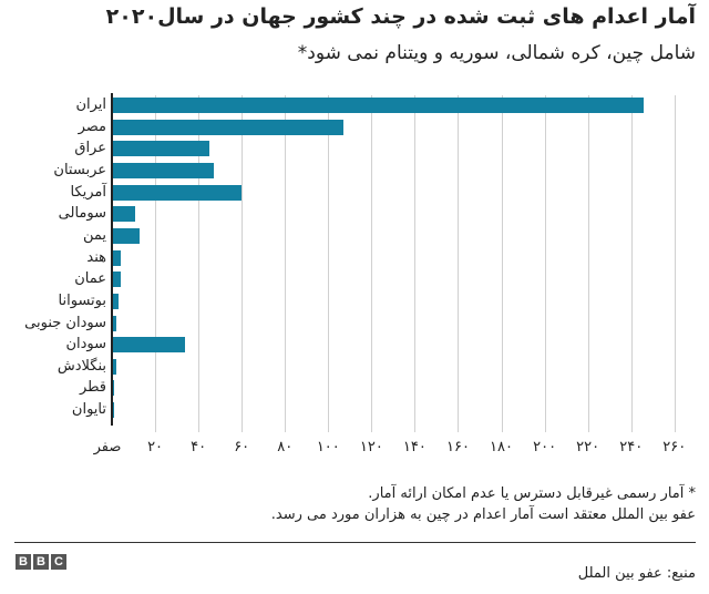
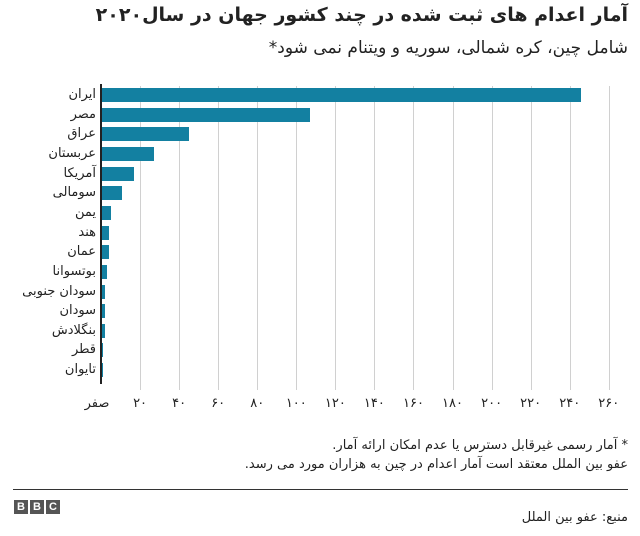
عربستان: 47 -> 27
آمریکا: 60 -> 17
یمن: 13 -> 5
سودان: 34 -> 2
